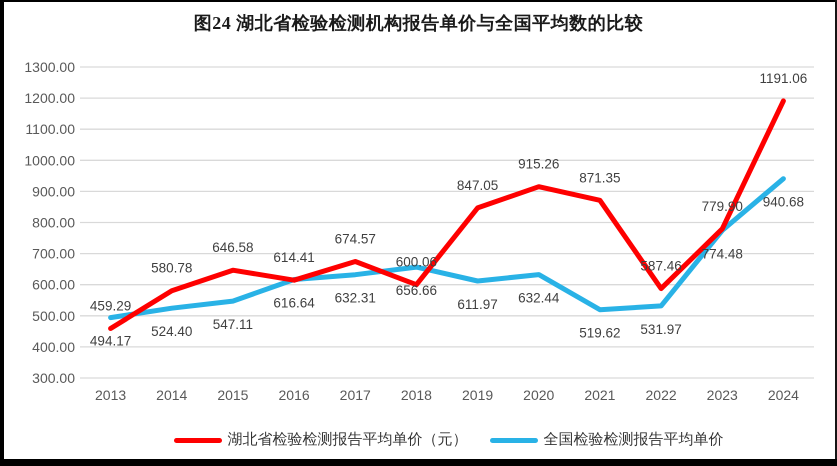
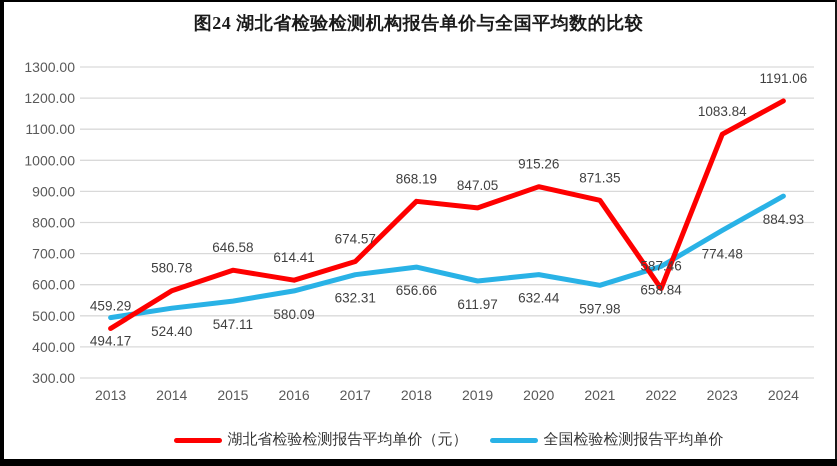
全国检验检测报告平均单价/2016: 616.64 -> 580.09
湖北省检验检测报告平均单价（元）/2018: 600.06 -> 868.19
全国检验检测报告平均单价/2021: 519.62 -> 597.98
全国检验检测报告平均单价/2022: 531.97 -> 658.84
湖北省检验检测报告平均单价（元）/2023: 779.90 -> 1083.84
全国检验检测报告平均单价/2024: 940.68 -> 884.93
